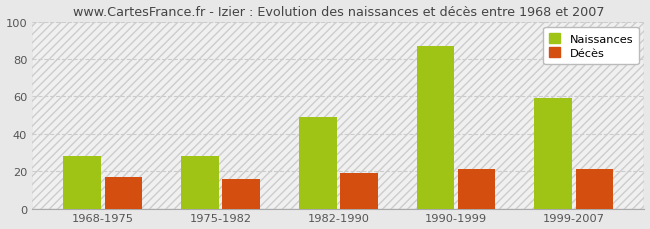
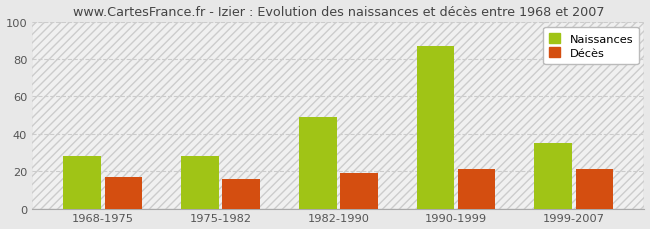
Naissances/1999-2007: 59 -> 35
